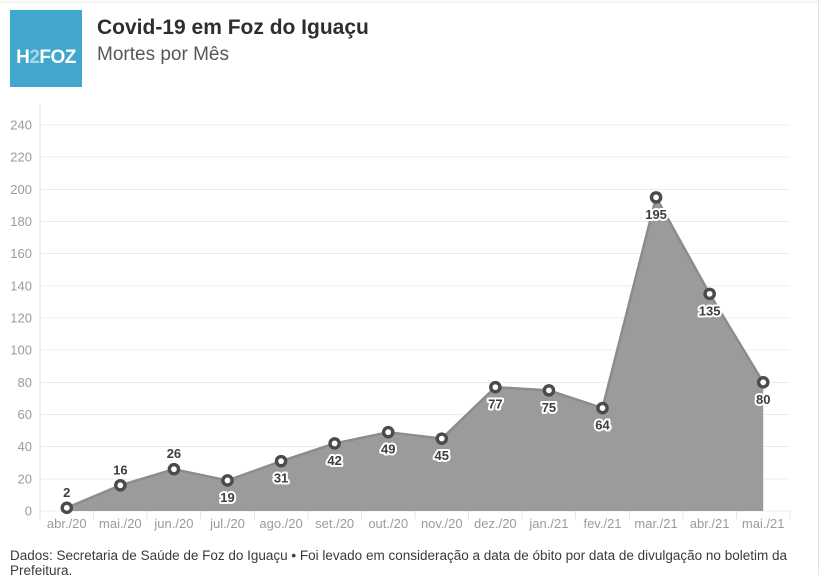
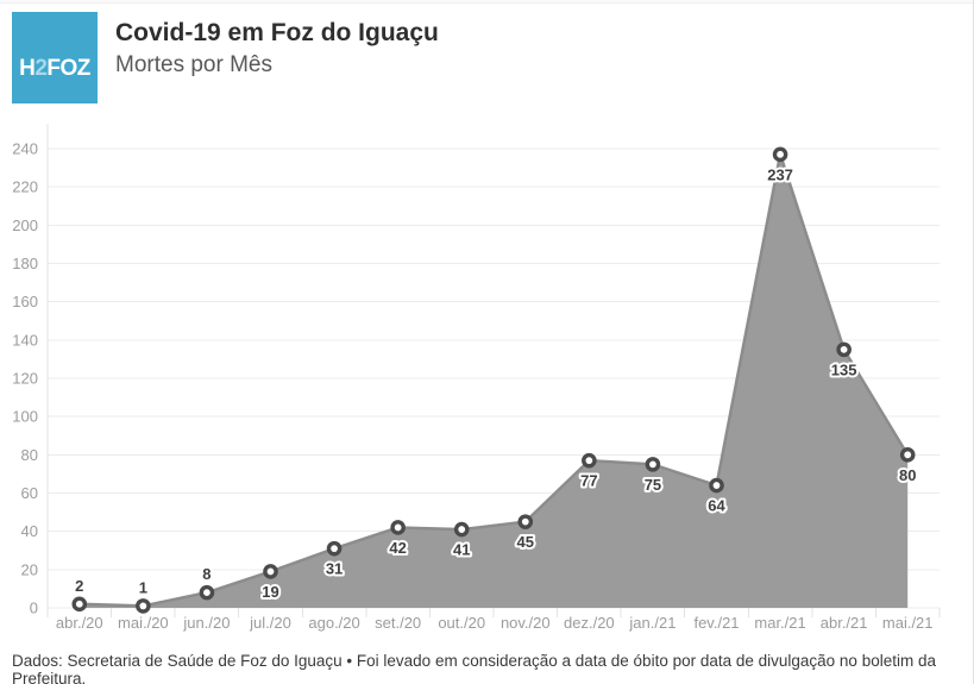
mai./20: 16 -> 1
jun./20: 26 -> 8
out./20: 49 -> 41
mar./21: 195 -> 237
